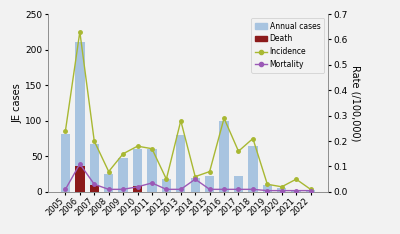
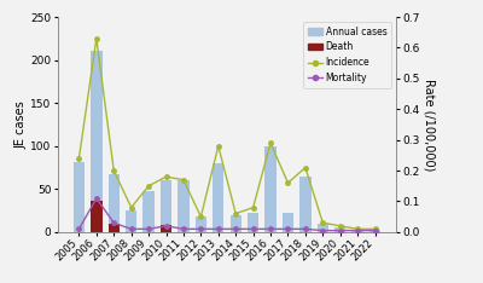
Mortality/2011: 0.035 -> 0.010
Mortality/2014: 0.050 -> 0.010
Incidence/2021: 0.05 -> 0.01
